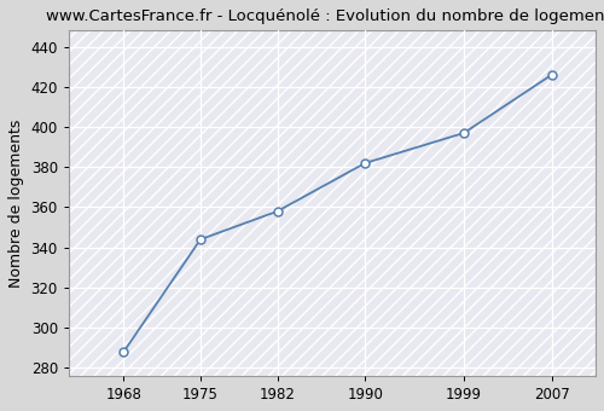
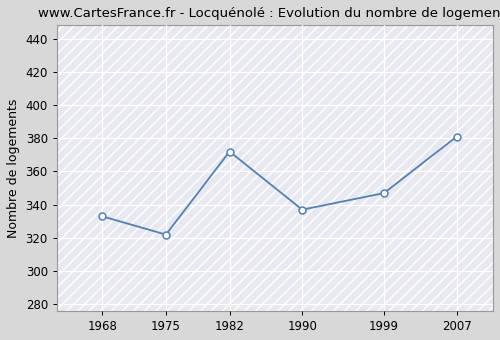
1968: 288 -> 333
1975: 344 -> 322
1982: 358 -> 372
1990: 382 -> 337
1999: 397 -> 347
2007: 426 -> 381
